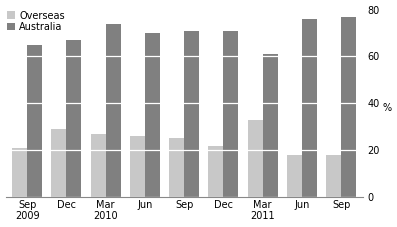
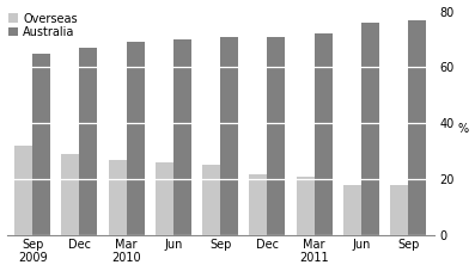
Overseas/Sep 2009: 21 -> 32
Australia/Mar 2010: 74 -> 69
Overseas/Mar 2011: 33 -> 21
Australia/Mar 2011: 61 -> 72
